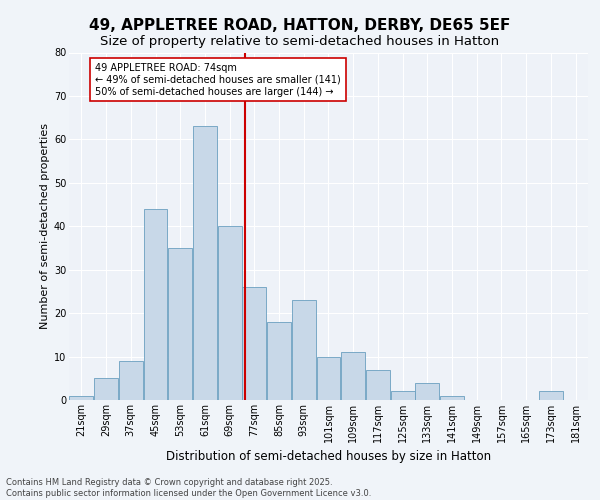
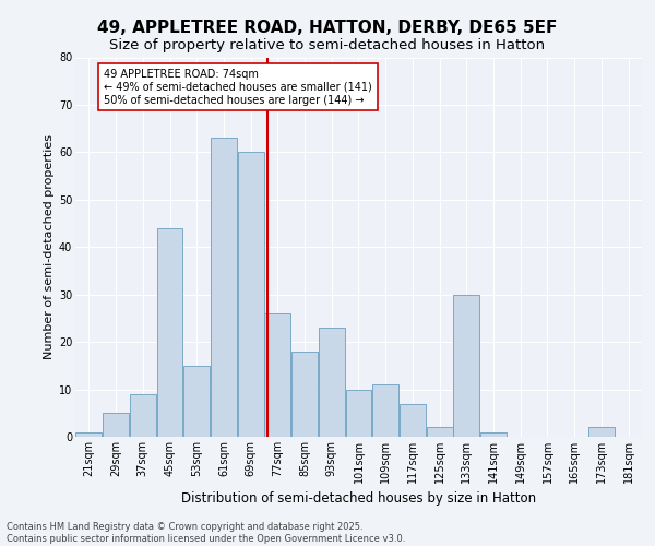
53sqm: 35 -> 15
69sqm: 40 -> 60
133sqm: 4 -> 30
